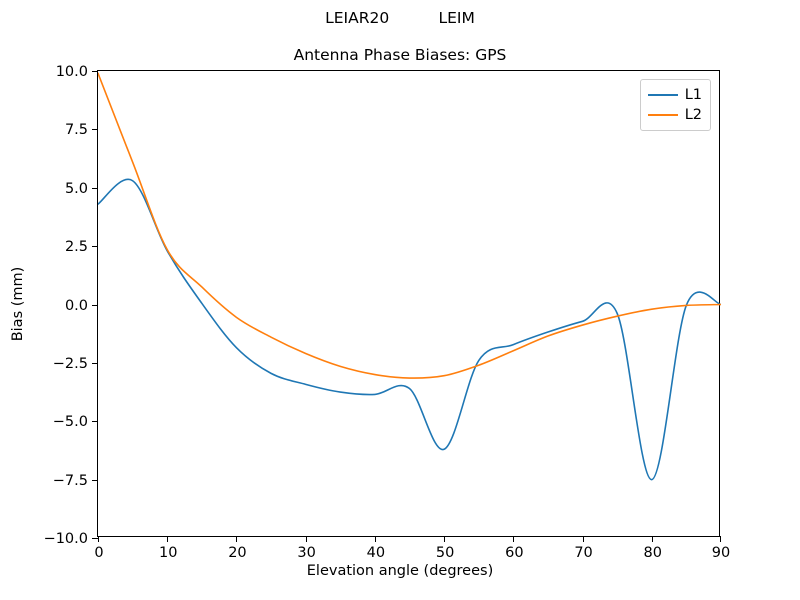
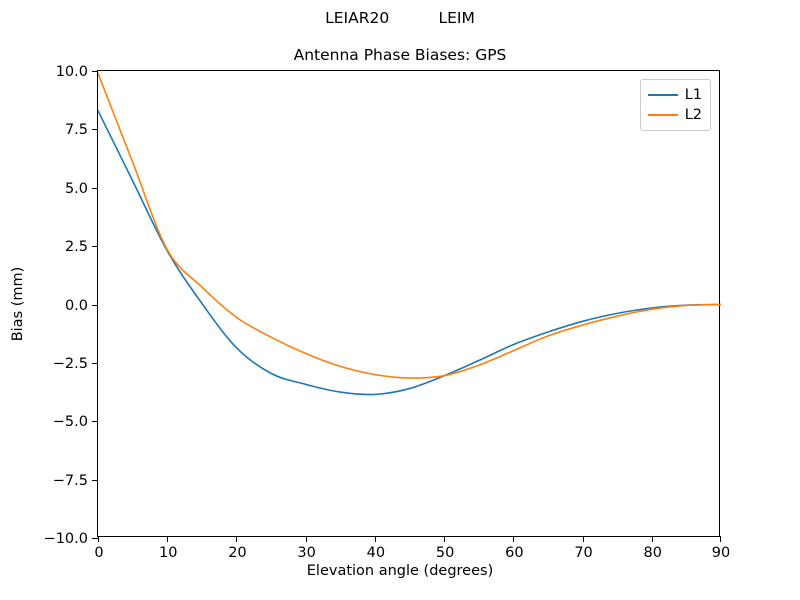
L1/0: 4.3 -> 8.3
L1/50: -6.2 -> -3.0
L1/80: -7.5 -> -0.1
